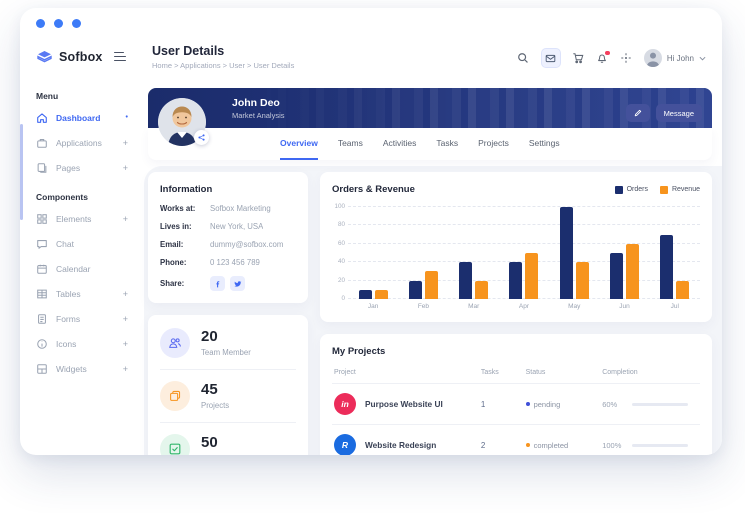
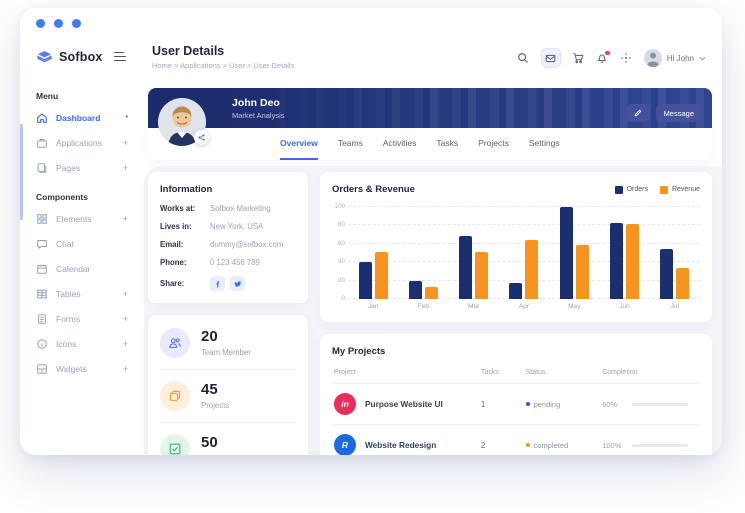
Orders/Jan: 10 -> 40
Revenue/Jan: 10 -> 50
Revenue/Feb: 30 -> 10
Orders/Mar: 40 -> 70
Revenue/Mar: 20 -> 50
Orders/Apr: 40 -> 20
Revenue/Apr: 50 -> 60
Revenue/May: 40 -> 60
Orders/Jun: 50 -> 80
Revenue/Jun: 60 -> 80
Orders/Jul: 70 -> 50
Revenue/Jul: 20 -> 30
